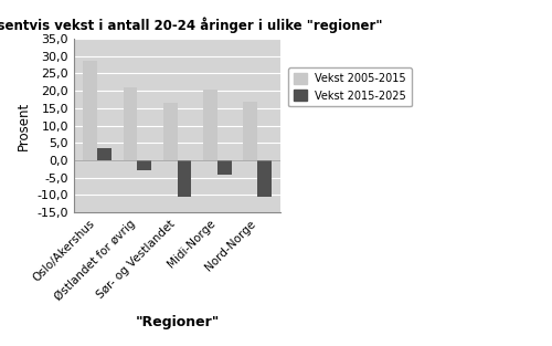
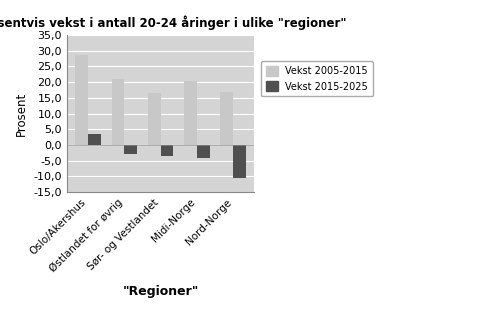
Vekst 2015-2025/Sør- og Vestlandet: -10,5 -> -3,5
